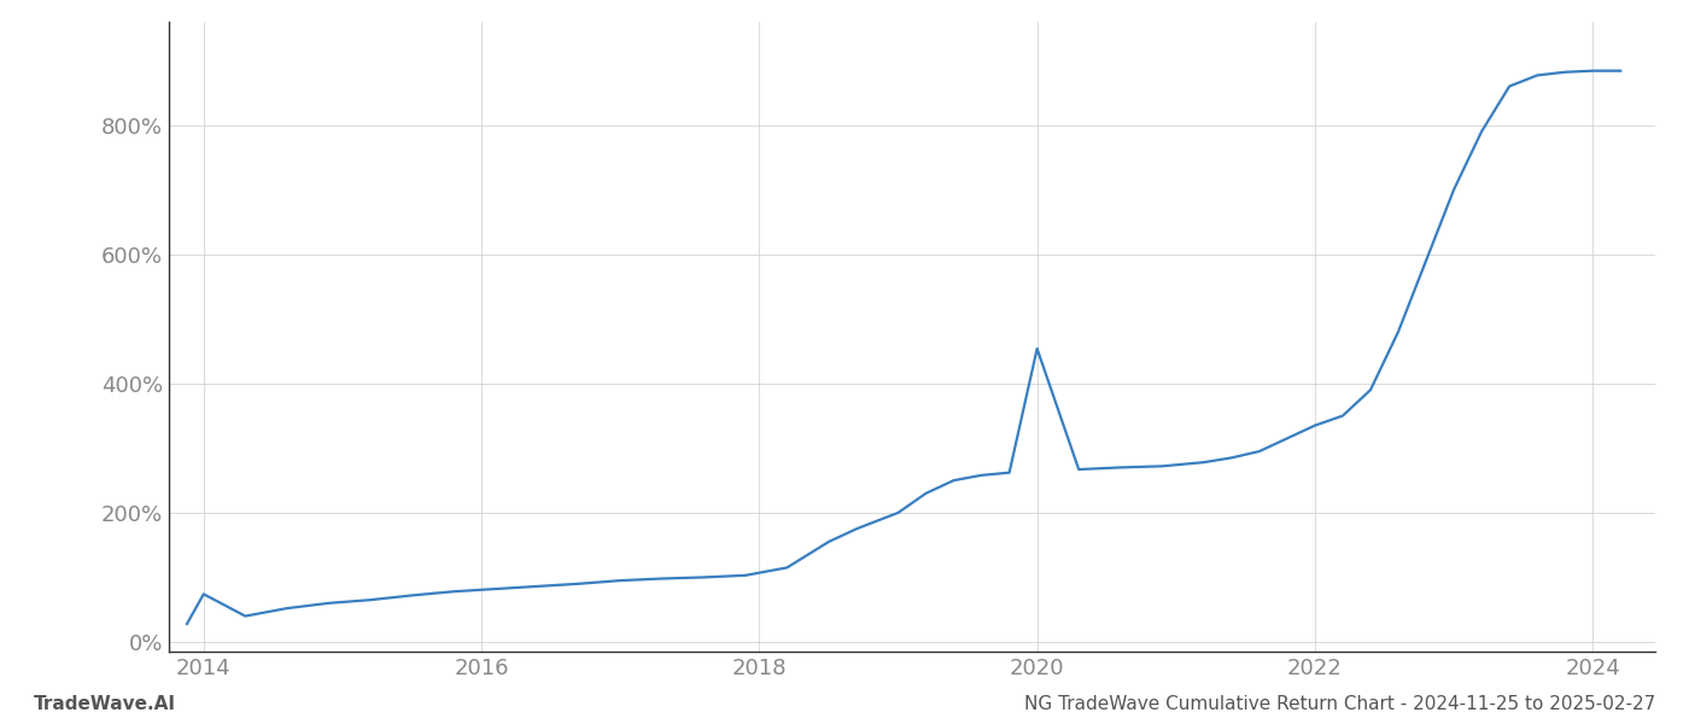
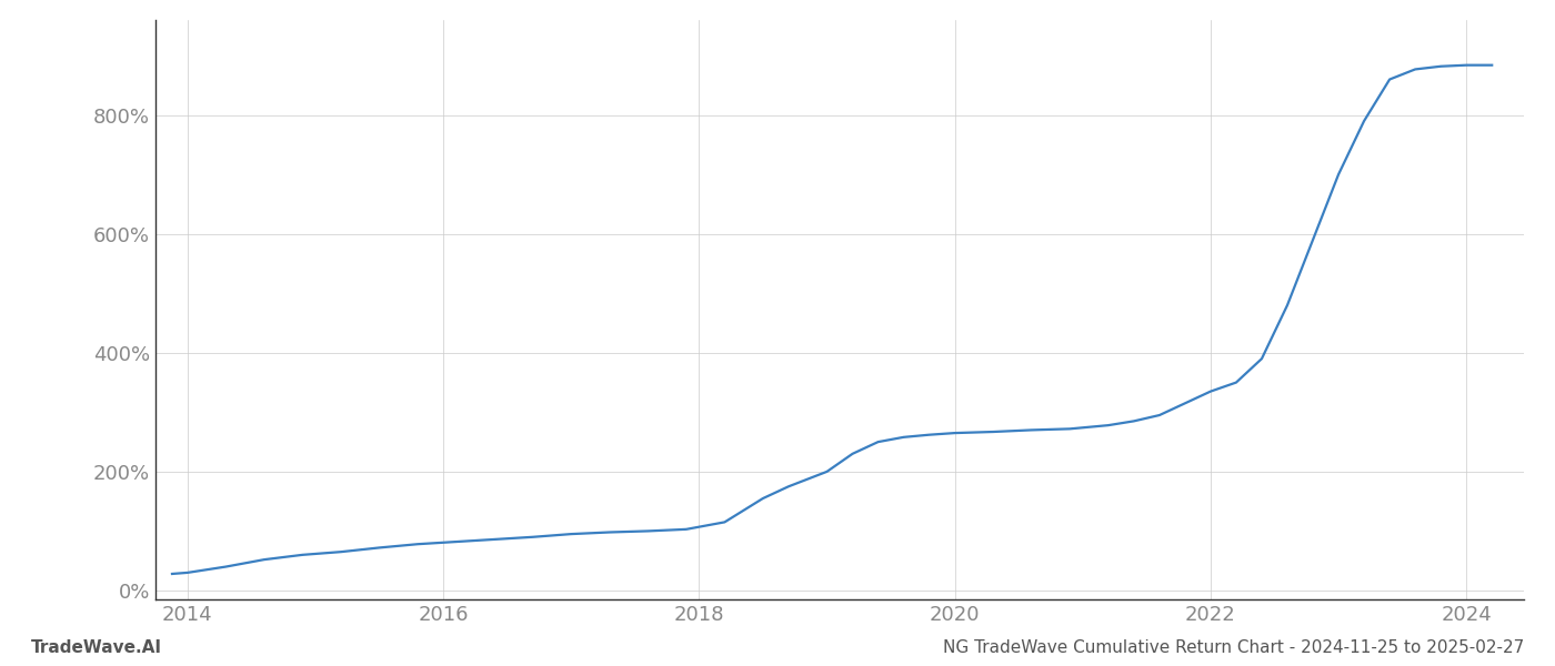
2014: 74% -> 30%
2020: 454% -> 265%
